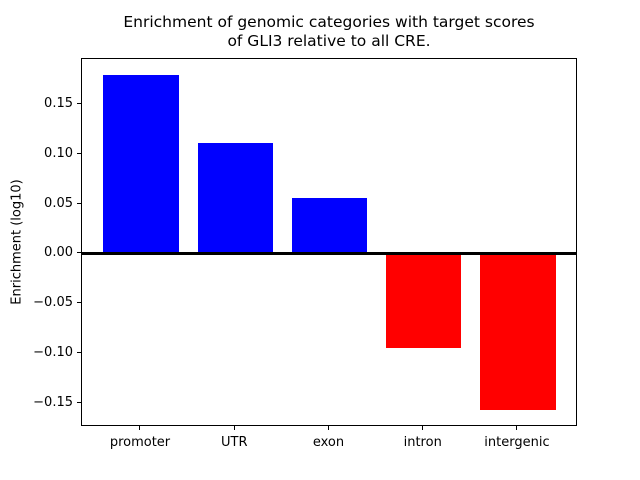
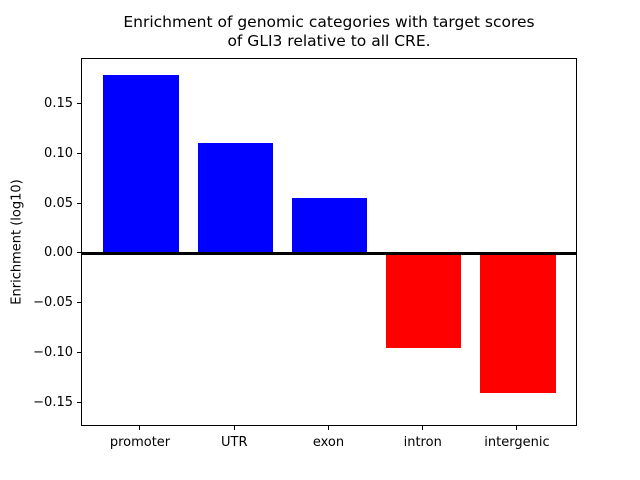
intergenic: -0.16 -> -0.14
